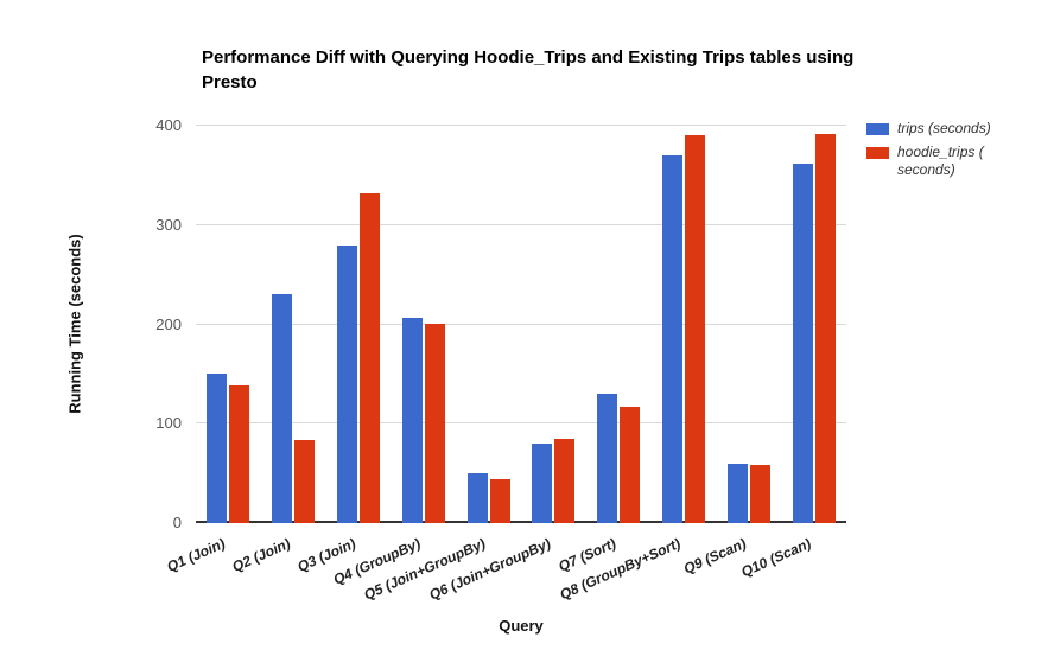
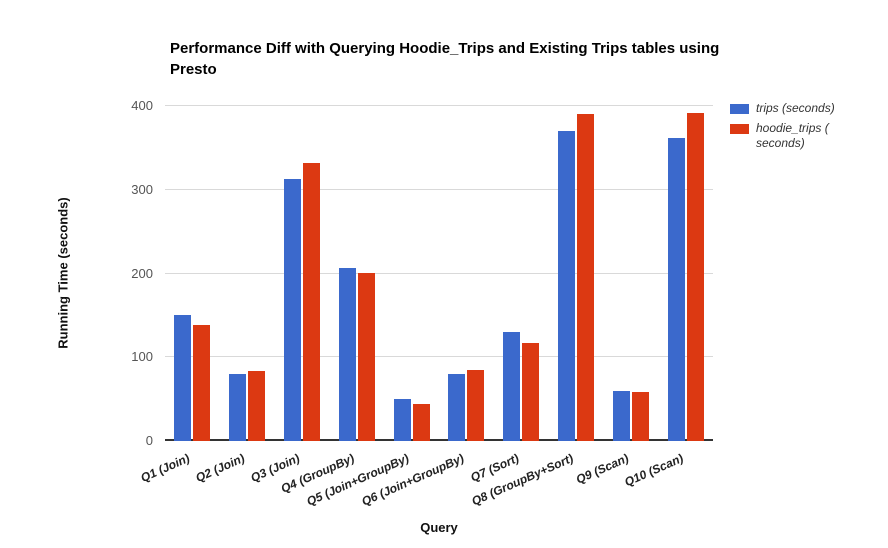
trips (seconds)/Q2 (Join): 230 -> 80
trips (seconds)/Q3 (Join): 280 -> 310
